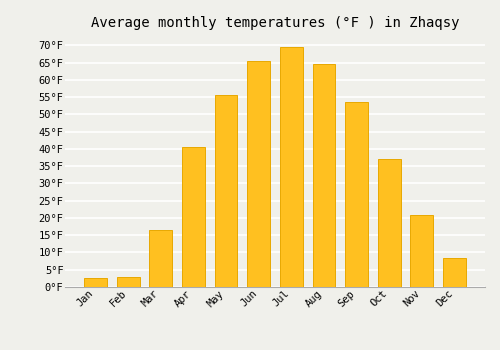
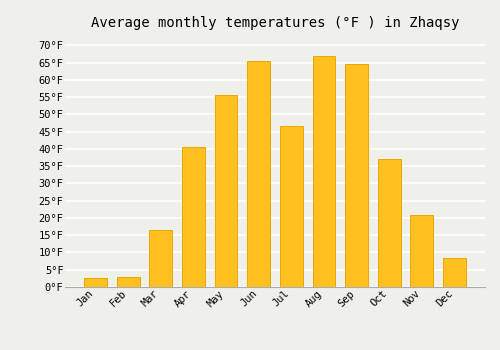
Jul: 69.5°F -> 46.5°F
Aug: 64.5°F -> 67.0°F
Sep: 53.5°F -> 64.5°F
